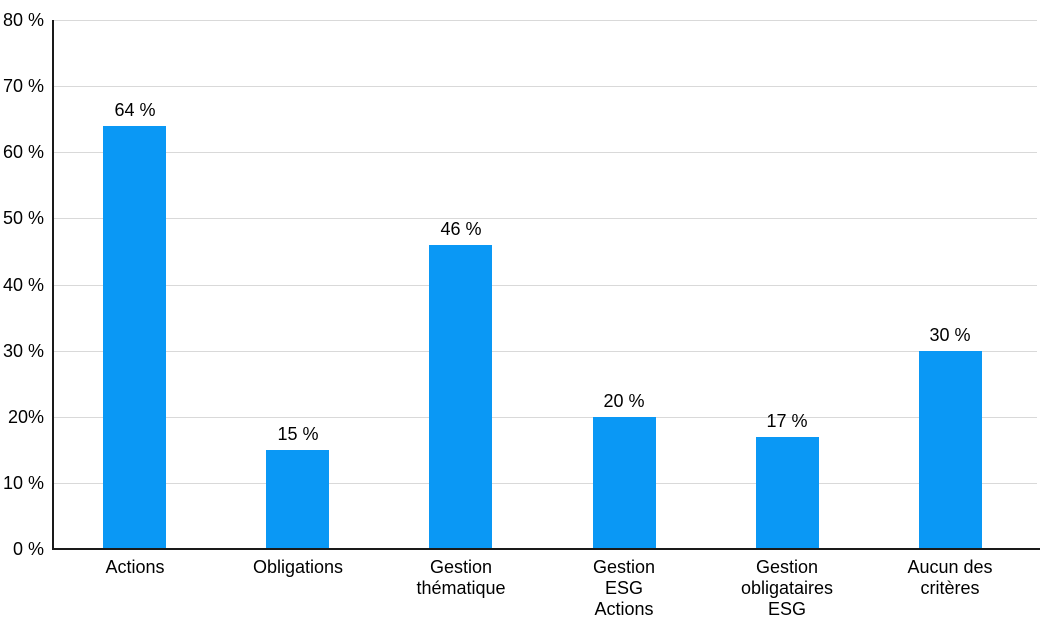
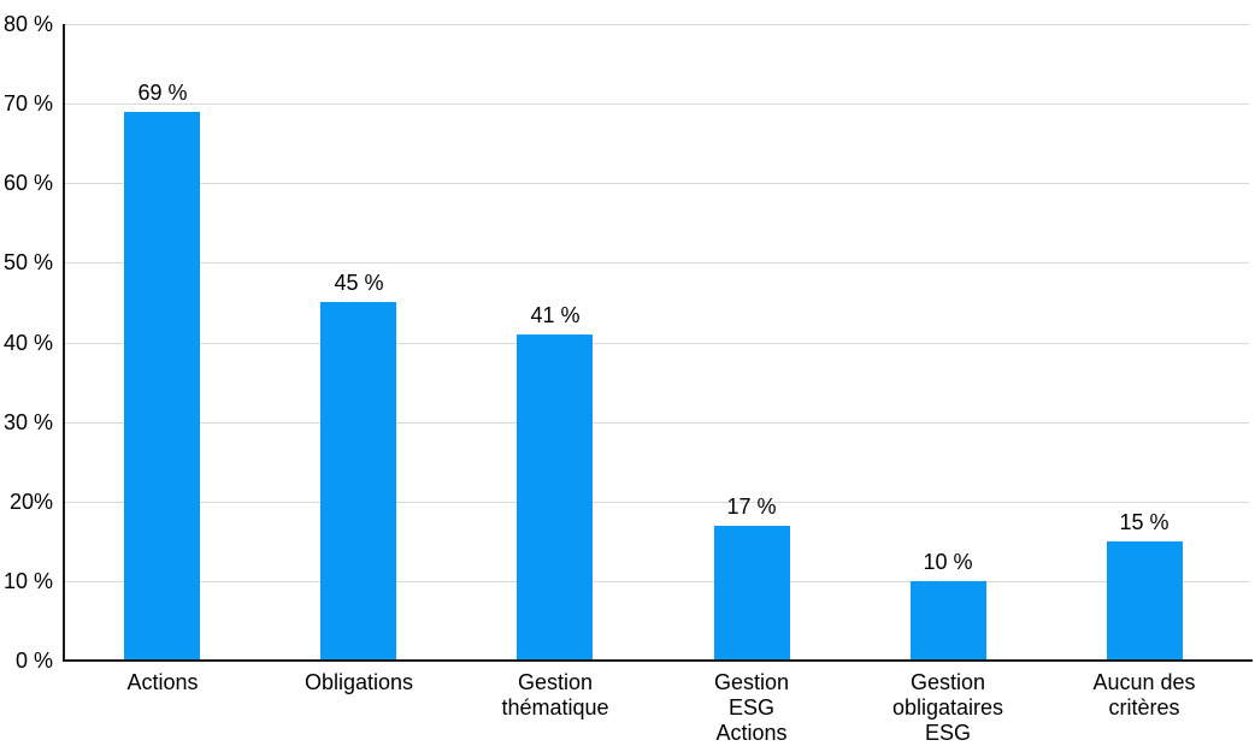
Actions: 64 -> 69
Obligations: 15 -> 45
Gestion thématique: 46 -> 41
Gestion ESG Actions: 20 -> 17
Gestion obligataires ESG: 17 -> 10
Aucun des critères: 30 -> 15
